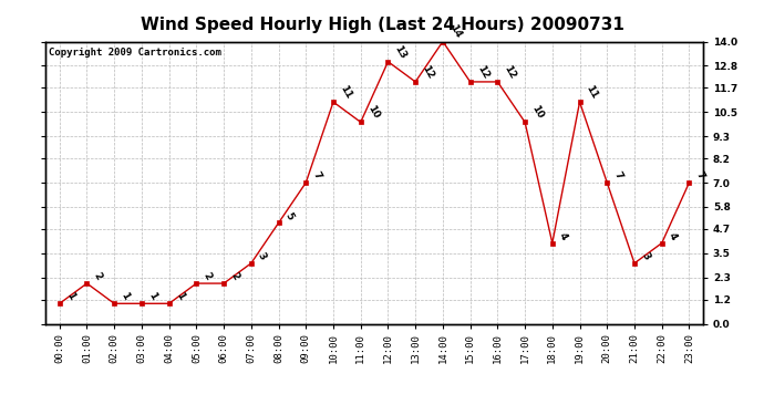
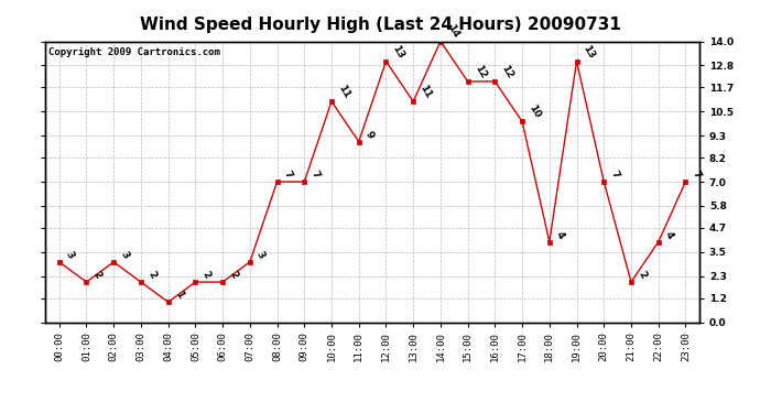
00:00: 1 -> 3
02:00: 1 -> 3
03:00: 1 -> 2
08:00: 5 -> 7
11:00: 10 -> 9
13:00: 12 -> 11
19:00: 11 -> 13
21:00: 3 -> 2
